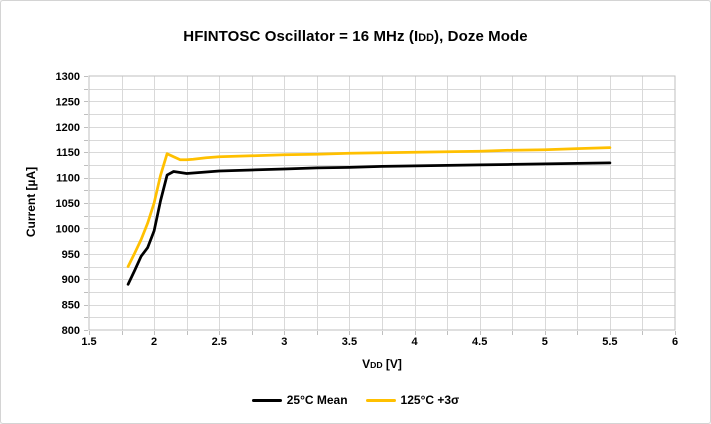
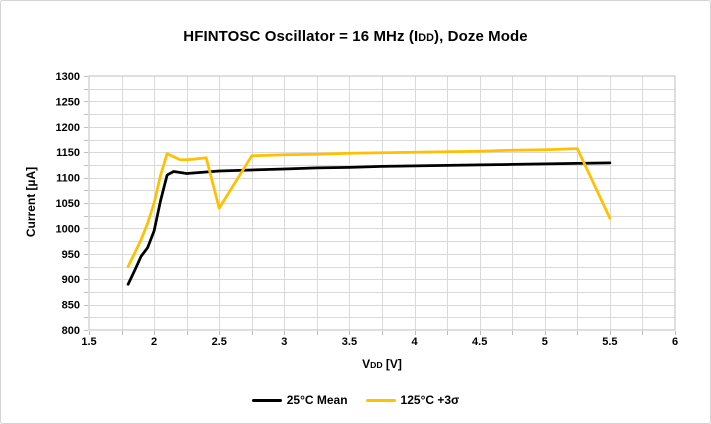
125°C +3σ/2.5: 1140 -> 1040
125°C +3σ/5.5: 1160 -> 1020
